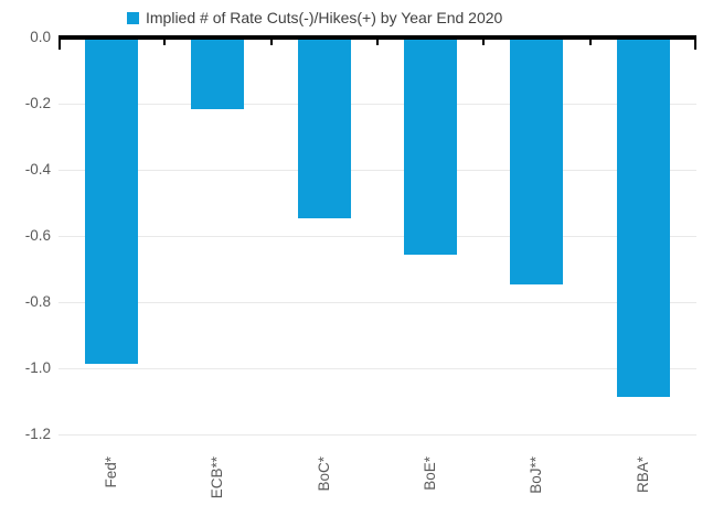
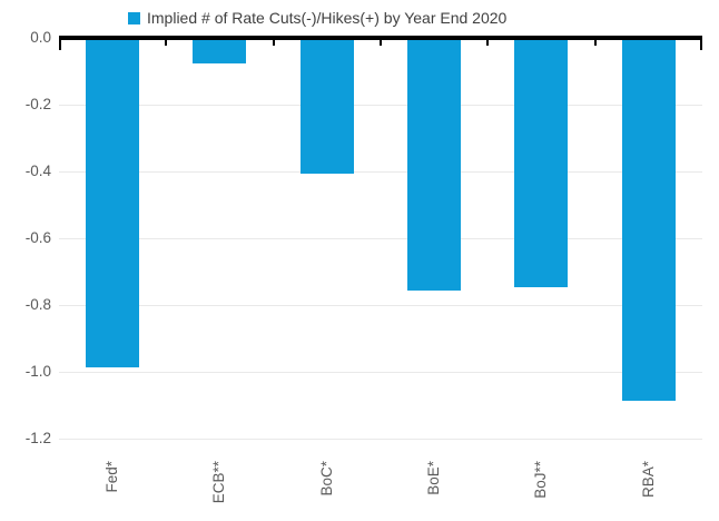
ECB**: -0.21 -> -0.07
BoC*: -0.54 -> -0.40
BoE*: -0.65 -> -0.75
